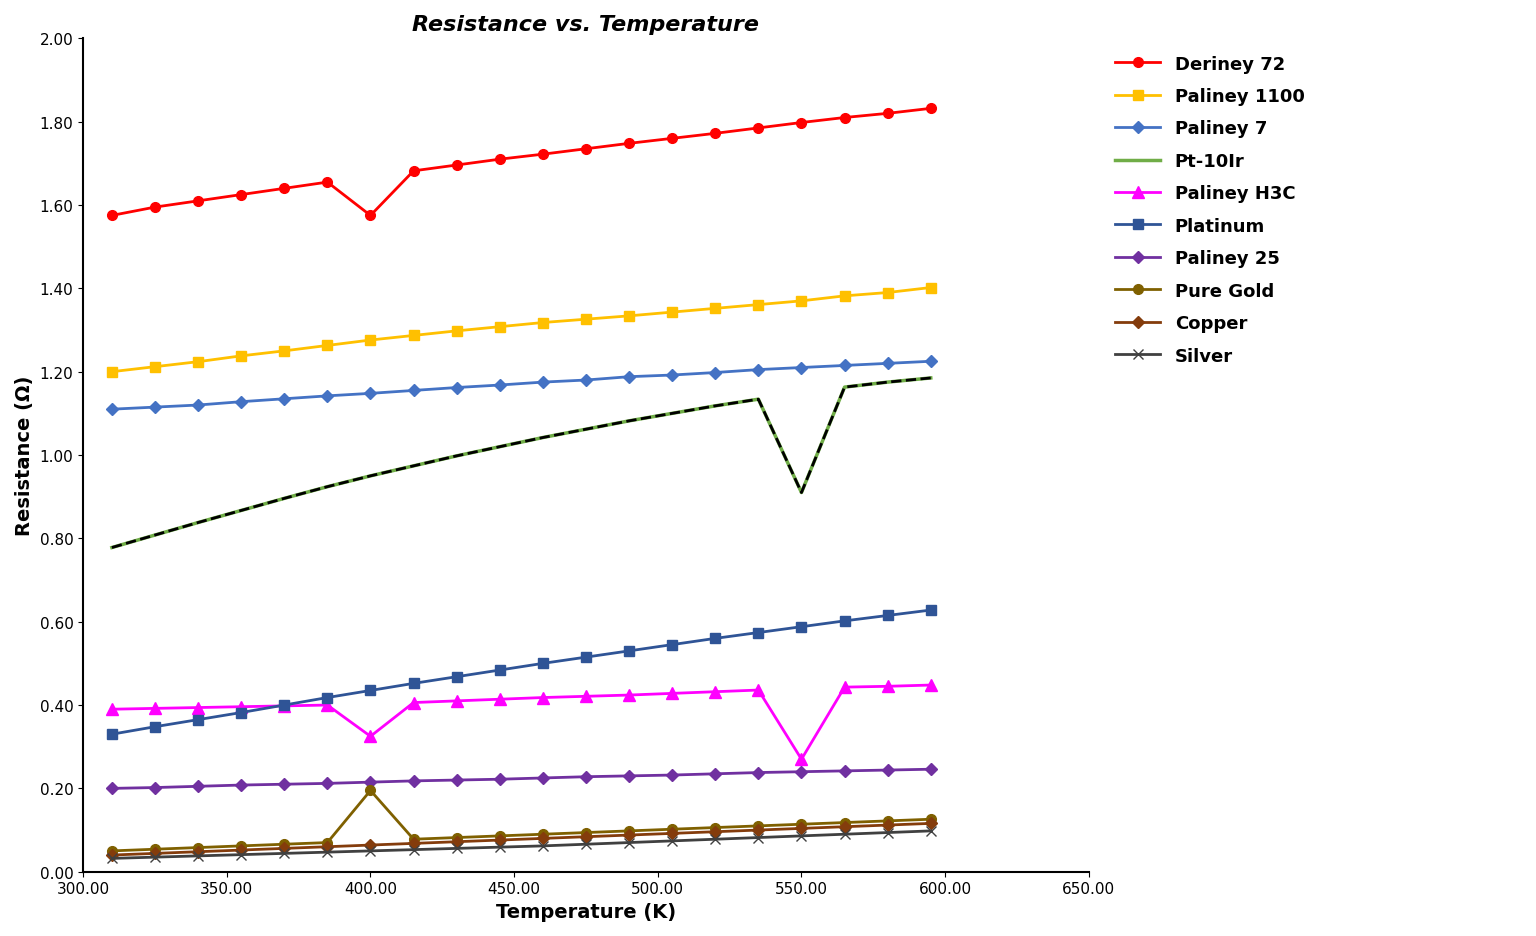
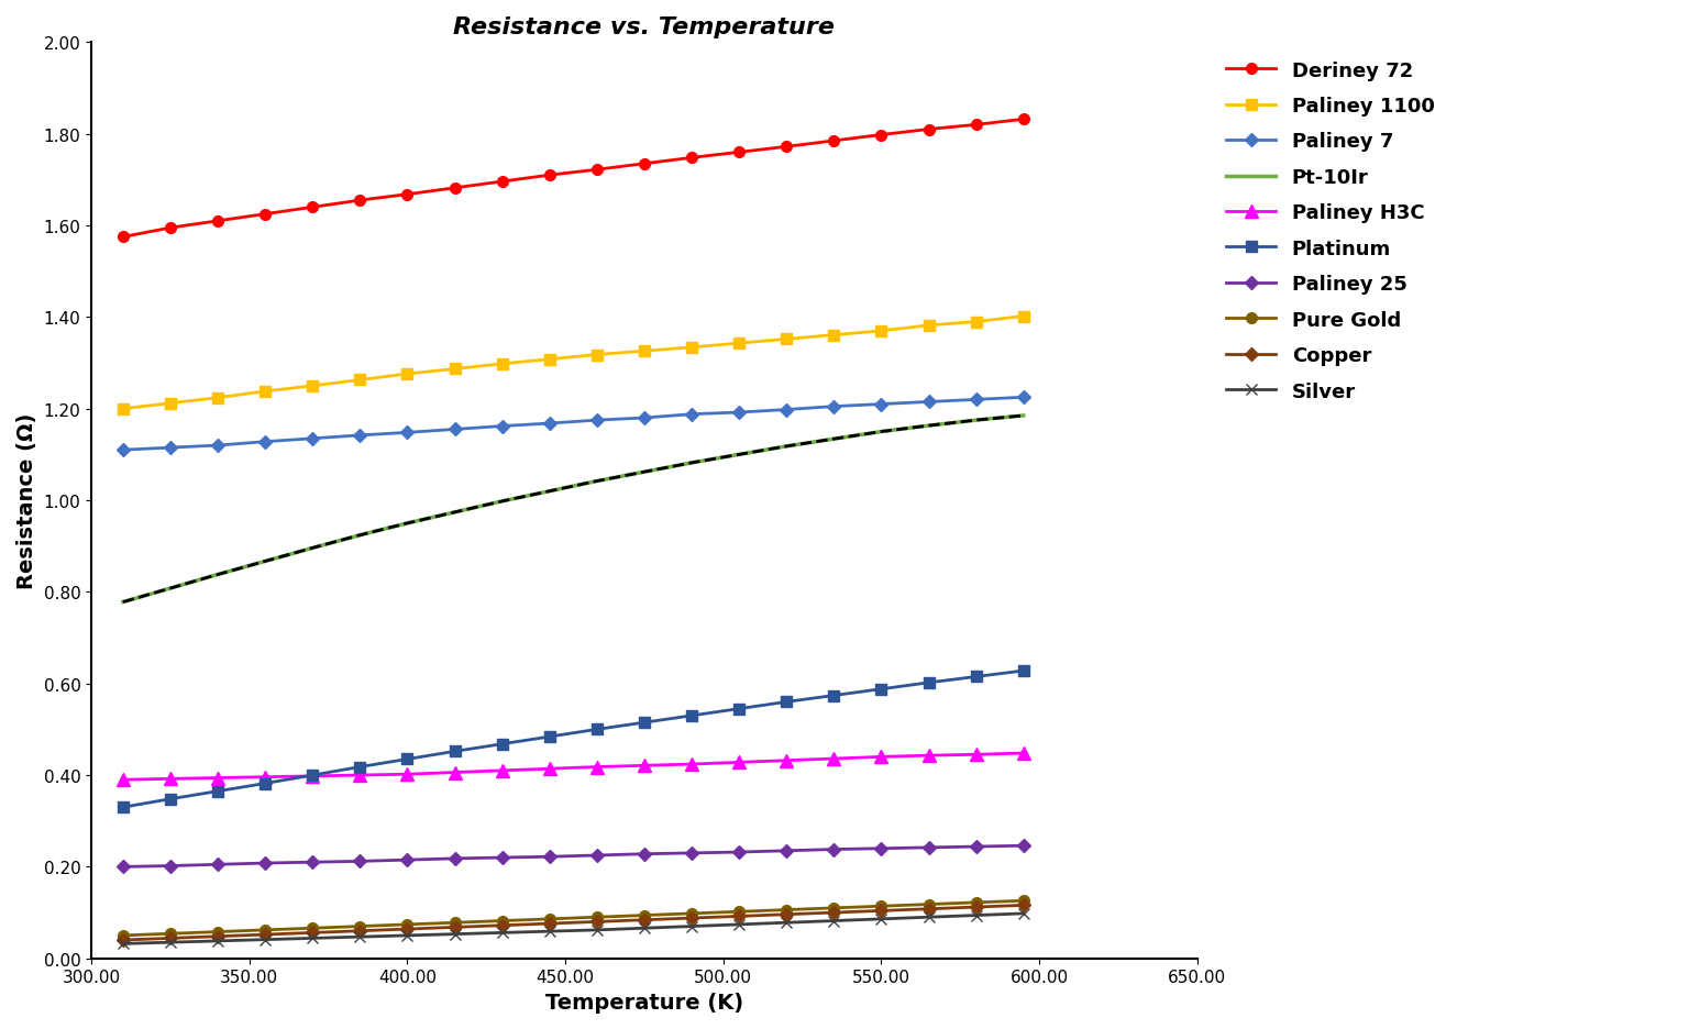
Deriney 72/400.00: 1.575 -> 1.668
Paliney H3C/400.00: 0.325 -> 0.402
Pure Gold/400.00: 0.195 -> 0.074
Pt-10Ir/550.00: 0.910 -> 1.150
Paliney H3C/550.00: 0.270 -> 0.440
